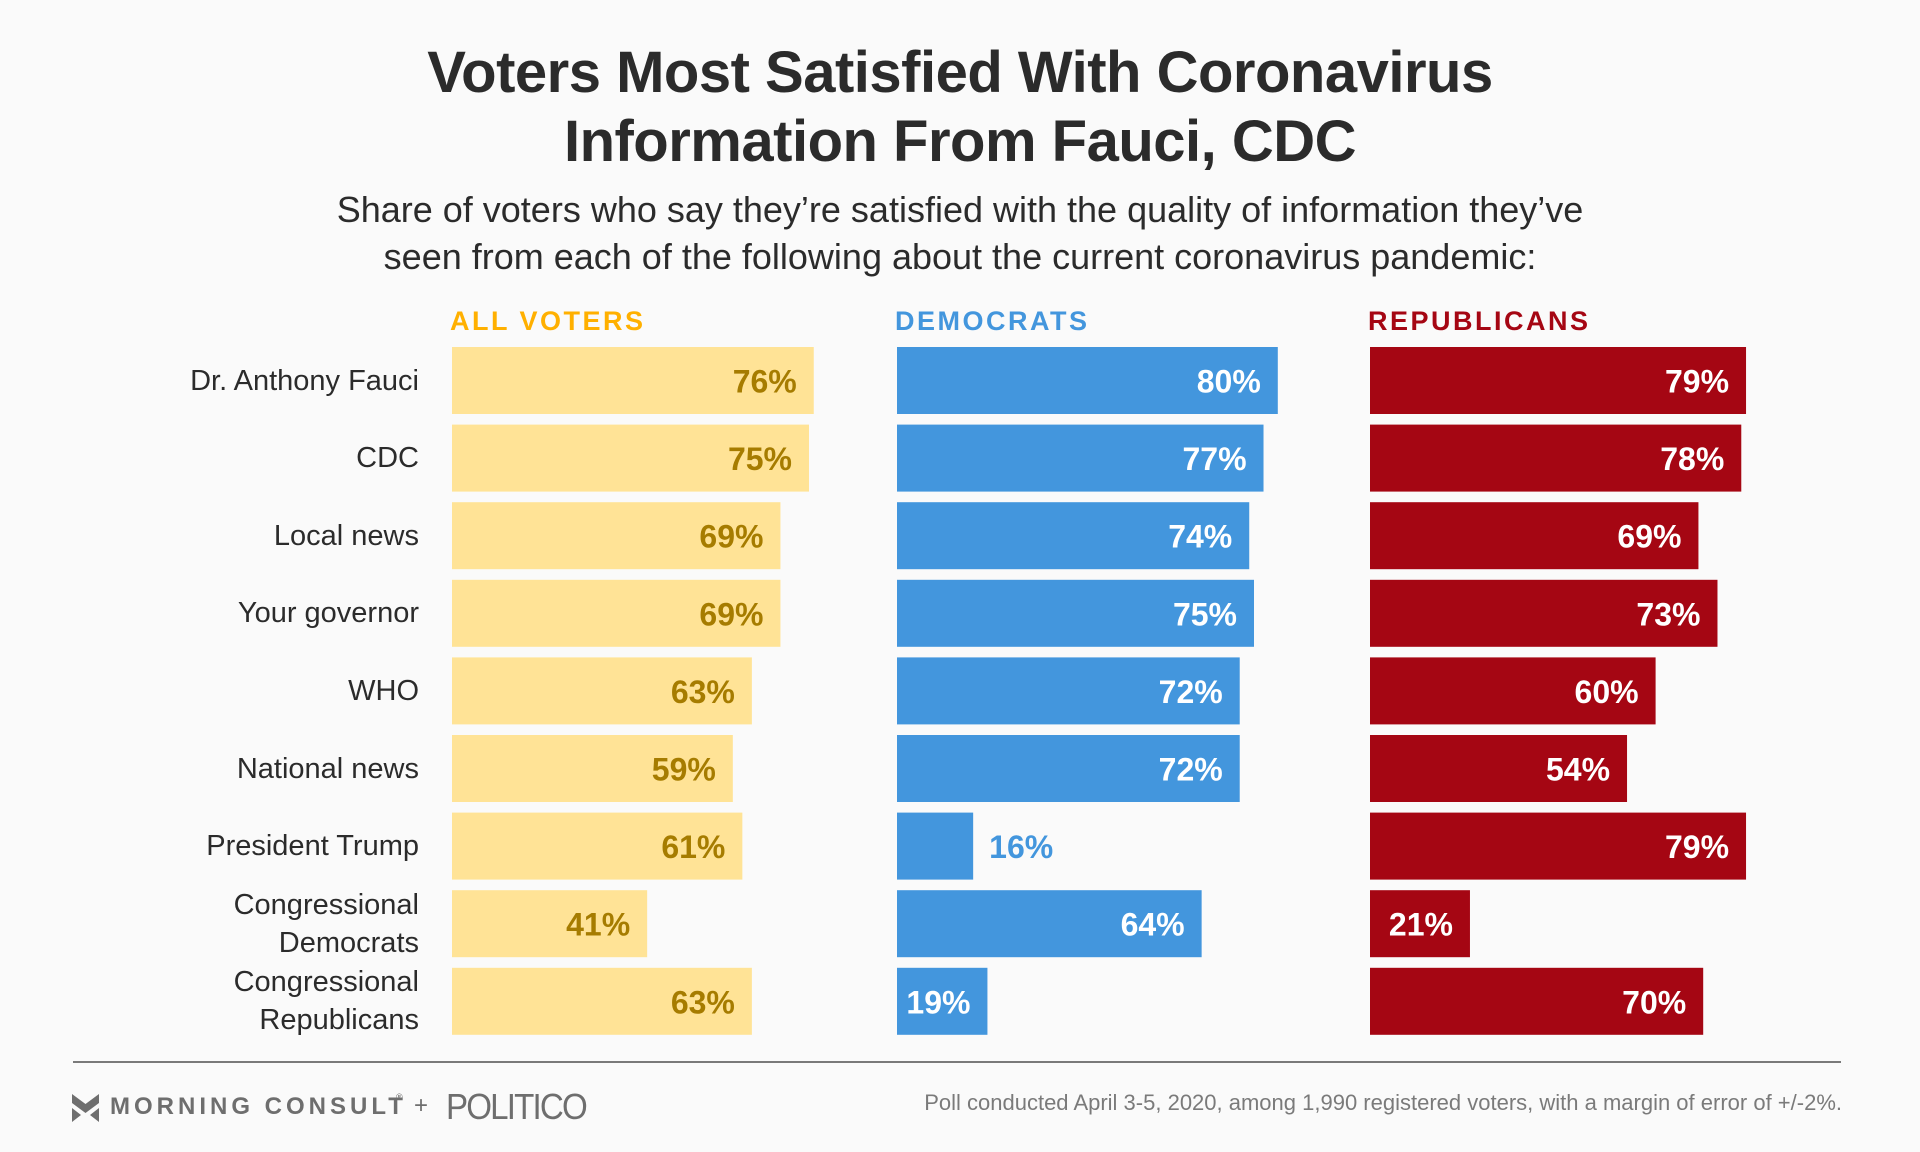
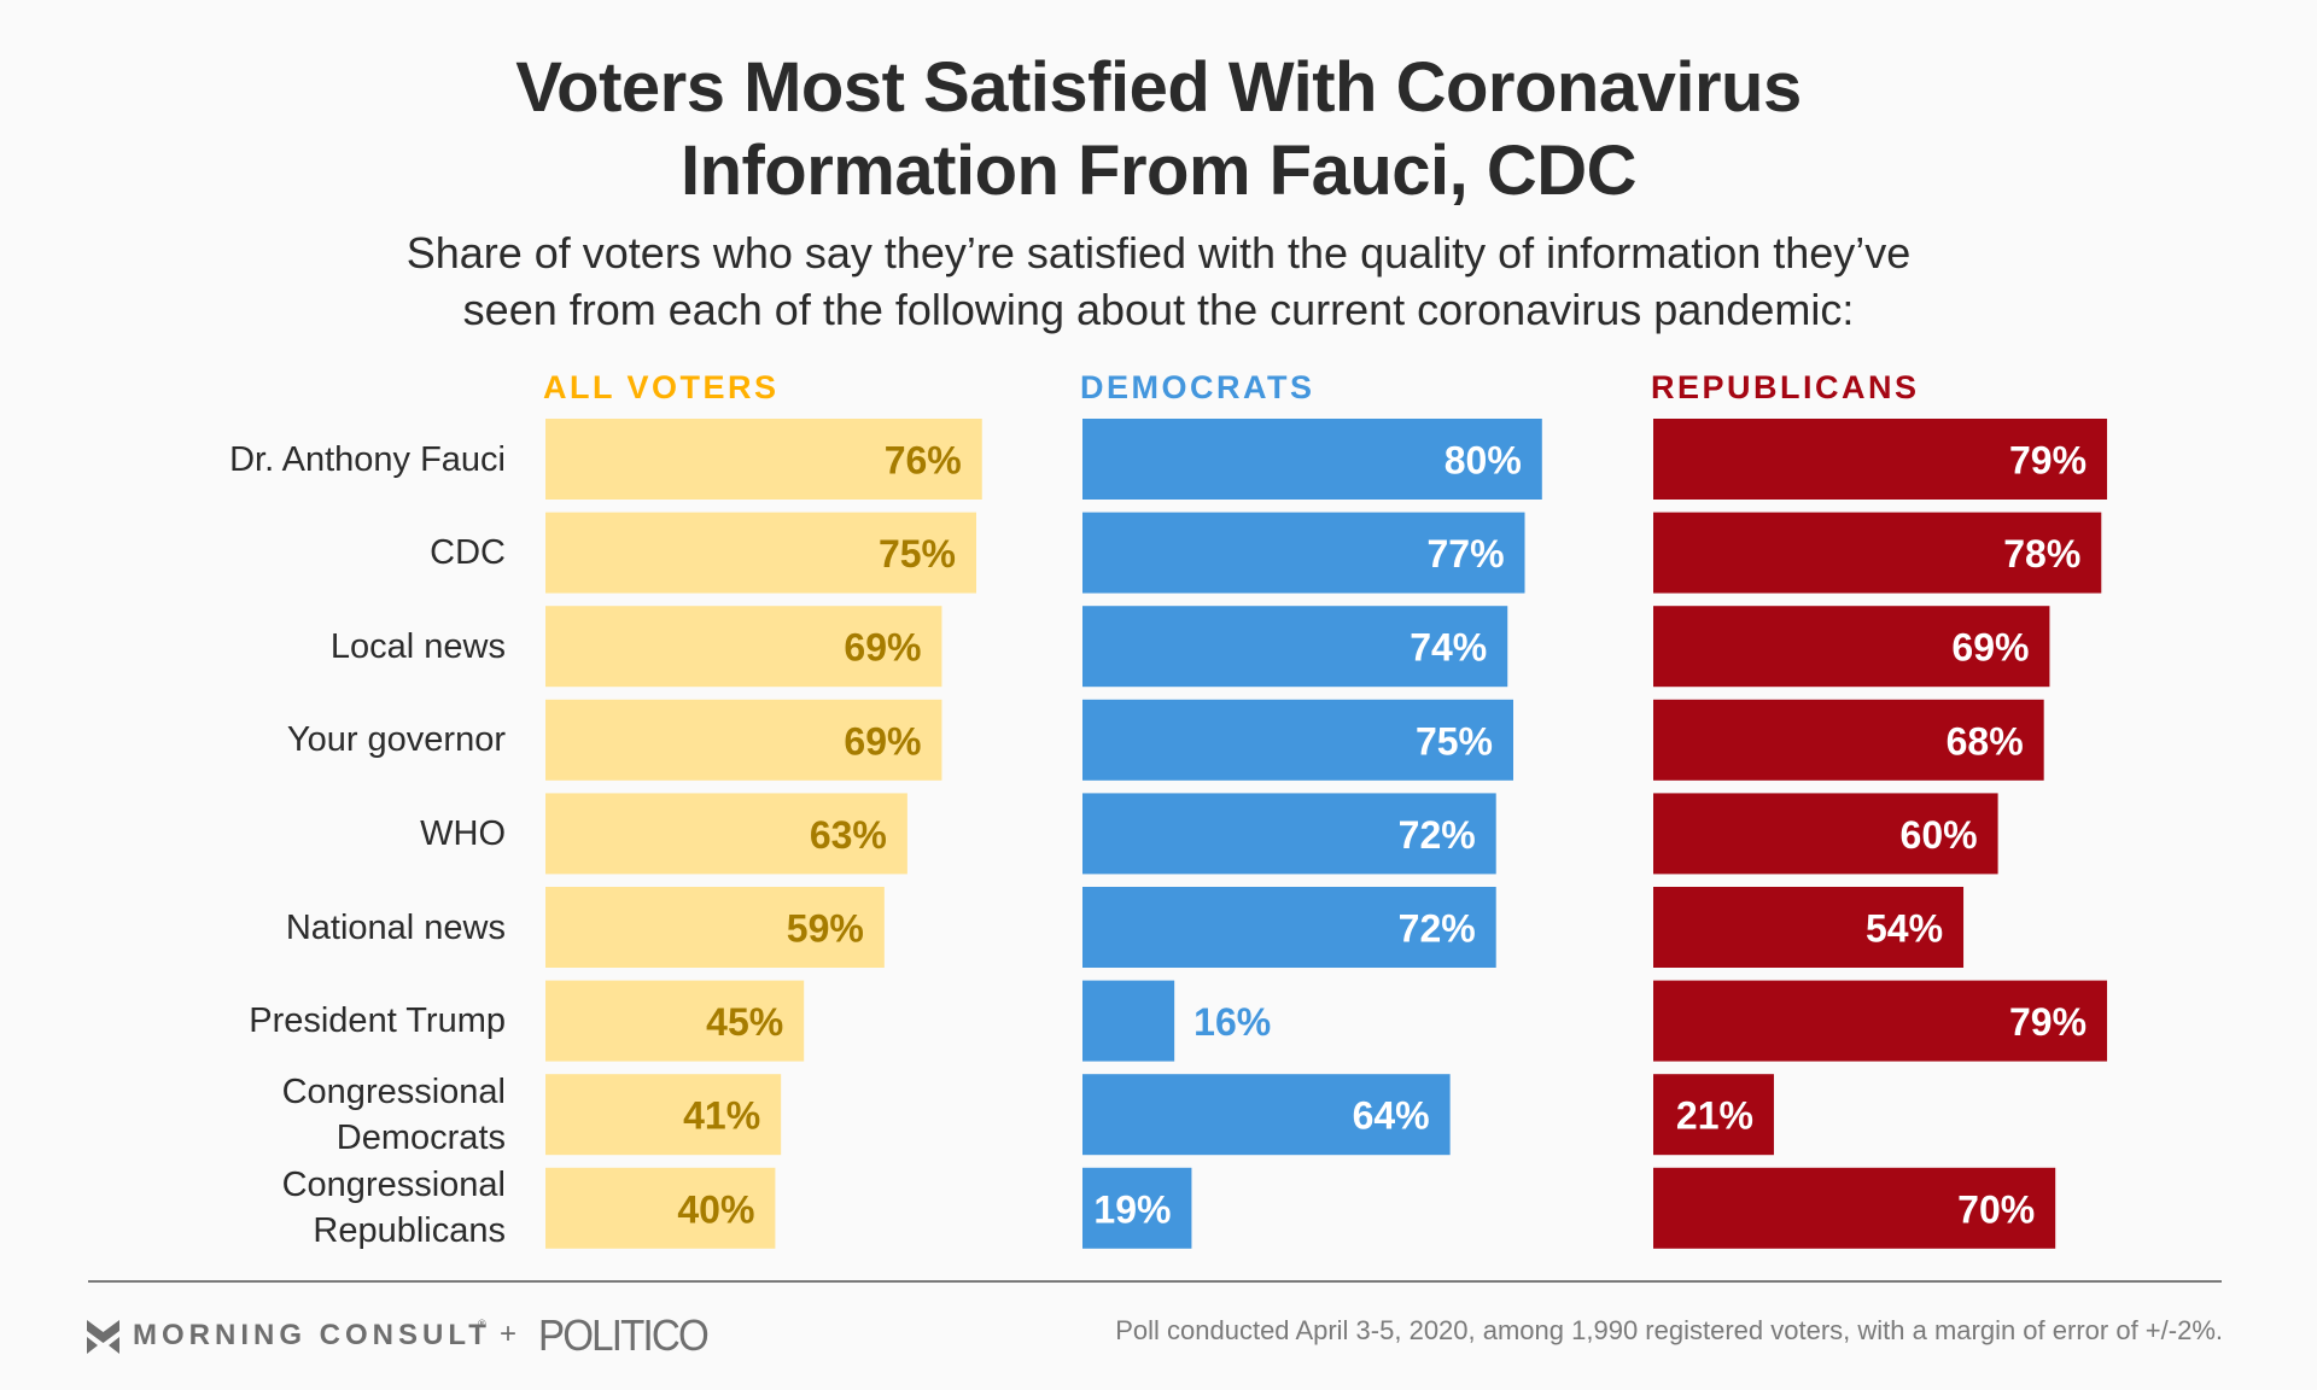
REPUBLICANS/Your governor: 73% -> 68%
ALL VOTERS/President Trump: 61% -> 45%
ALL VOTERS/Congressional Republicans: 63% -> 40%
